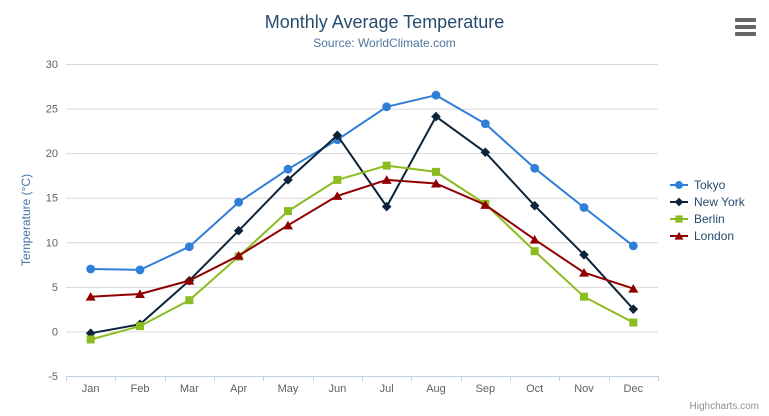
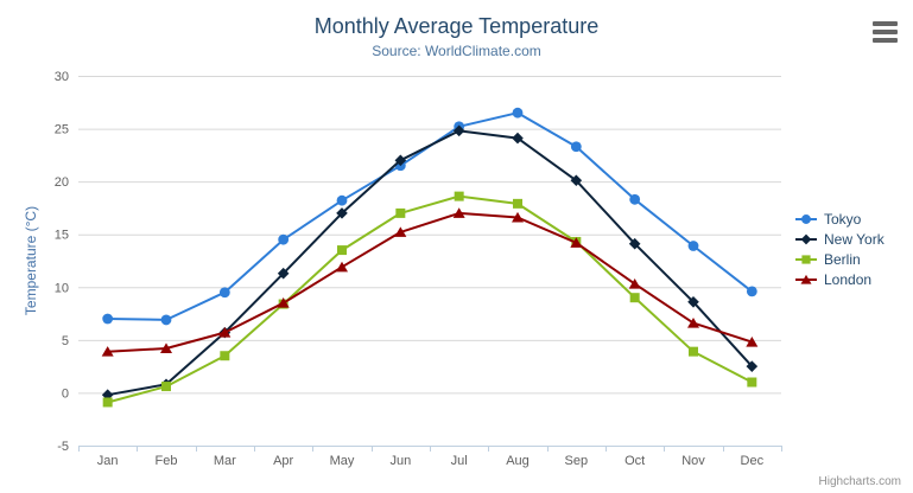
New York/Jul: 14 -> 25
